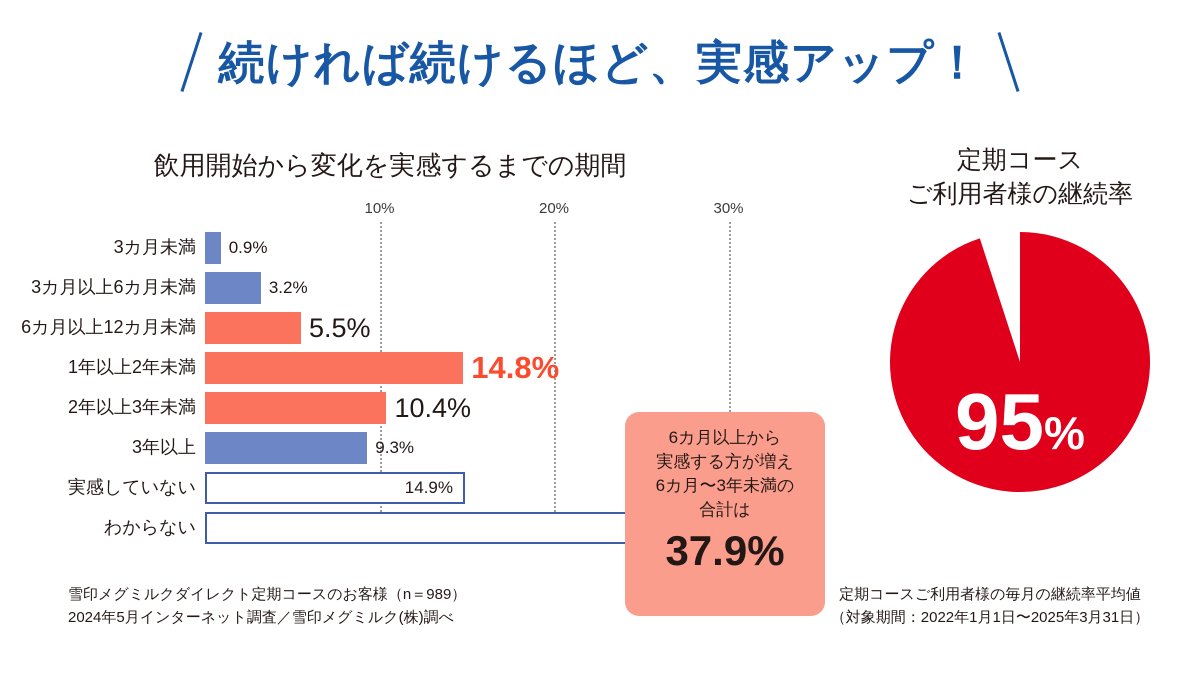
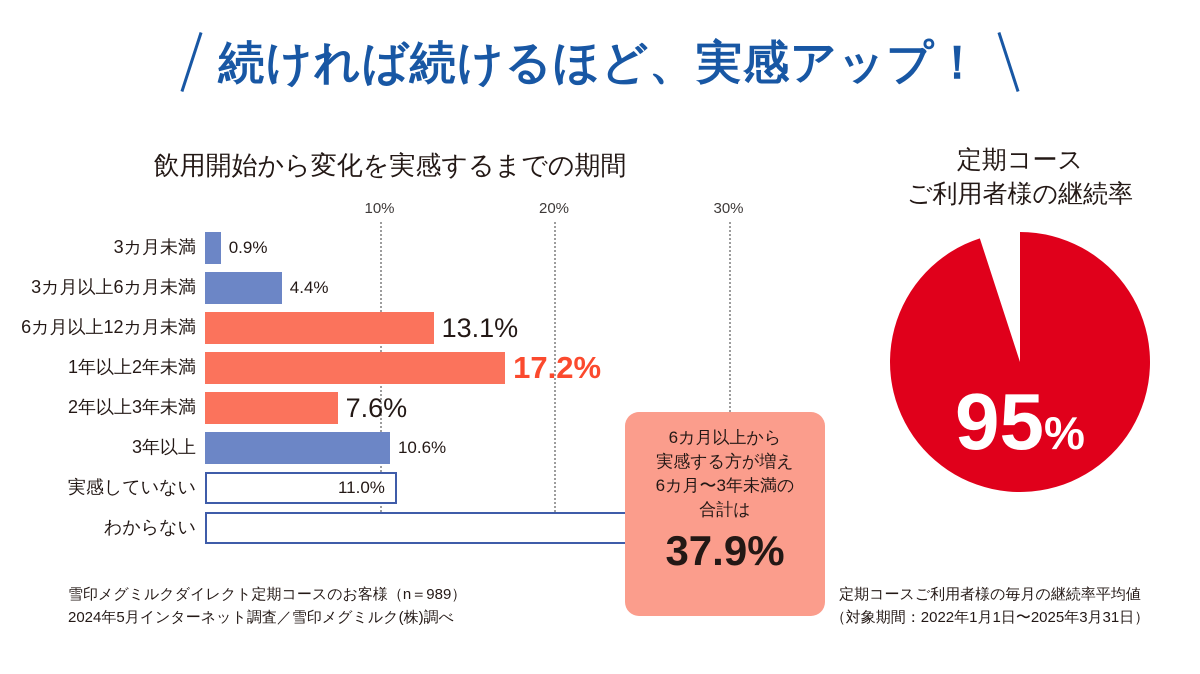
飲用開始から変化を実感するまでの期間/3カ月以上6カ月未満: 3.2% -> 4.4%
飲用開始から変化を実感するまでの期間/6カ月以上12カ月未満: 5.5% -> 13.1%
飲用開始から変化を実感するまでの期間/1年以上2年未満: 14.8% -> 17.2%
飲用開始から変化を実感するまでの期間/2年以上3年未満: 10.4% -> 7.6%
飲用開始から変化を実感するまでの期間/3年以上: 9.3% -> 10.6%
飲用開始から変化を実感するまでの期間/実感していない: 14.9% -> 11.0%
